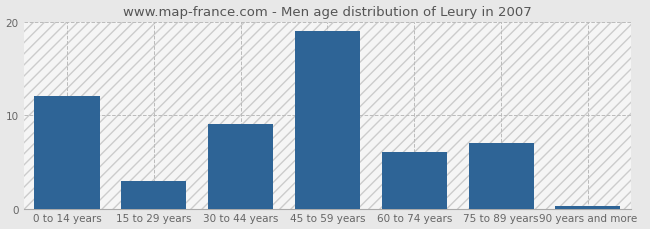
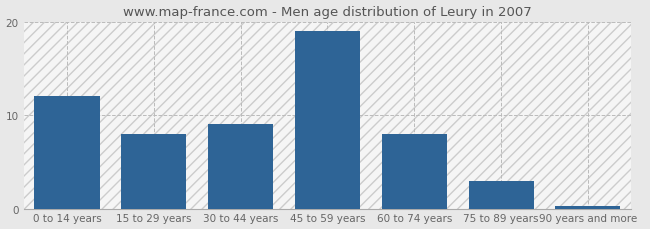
15 to 29 years: 3.0 -> 8.0
60 to 74 years: 6.0 -> 8.0
75 to 89 years: 7.0 -> 3.0
